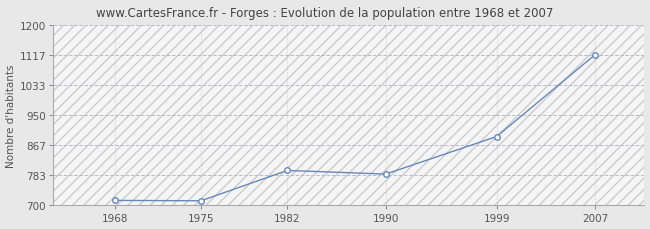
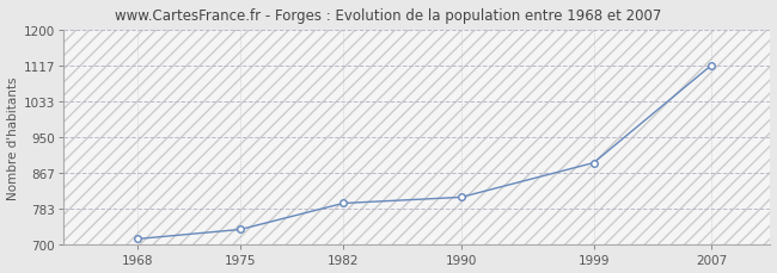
1975: 712 -> 735
1990: 786 -> 810
